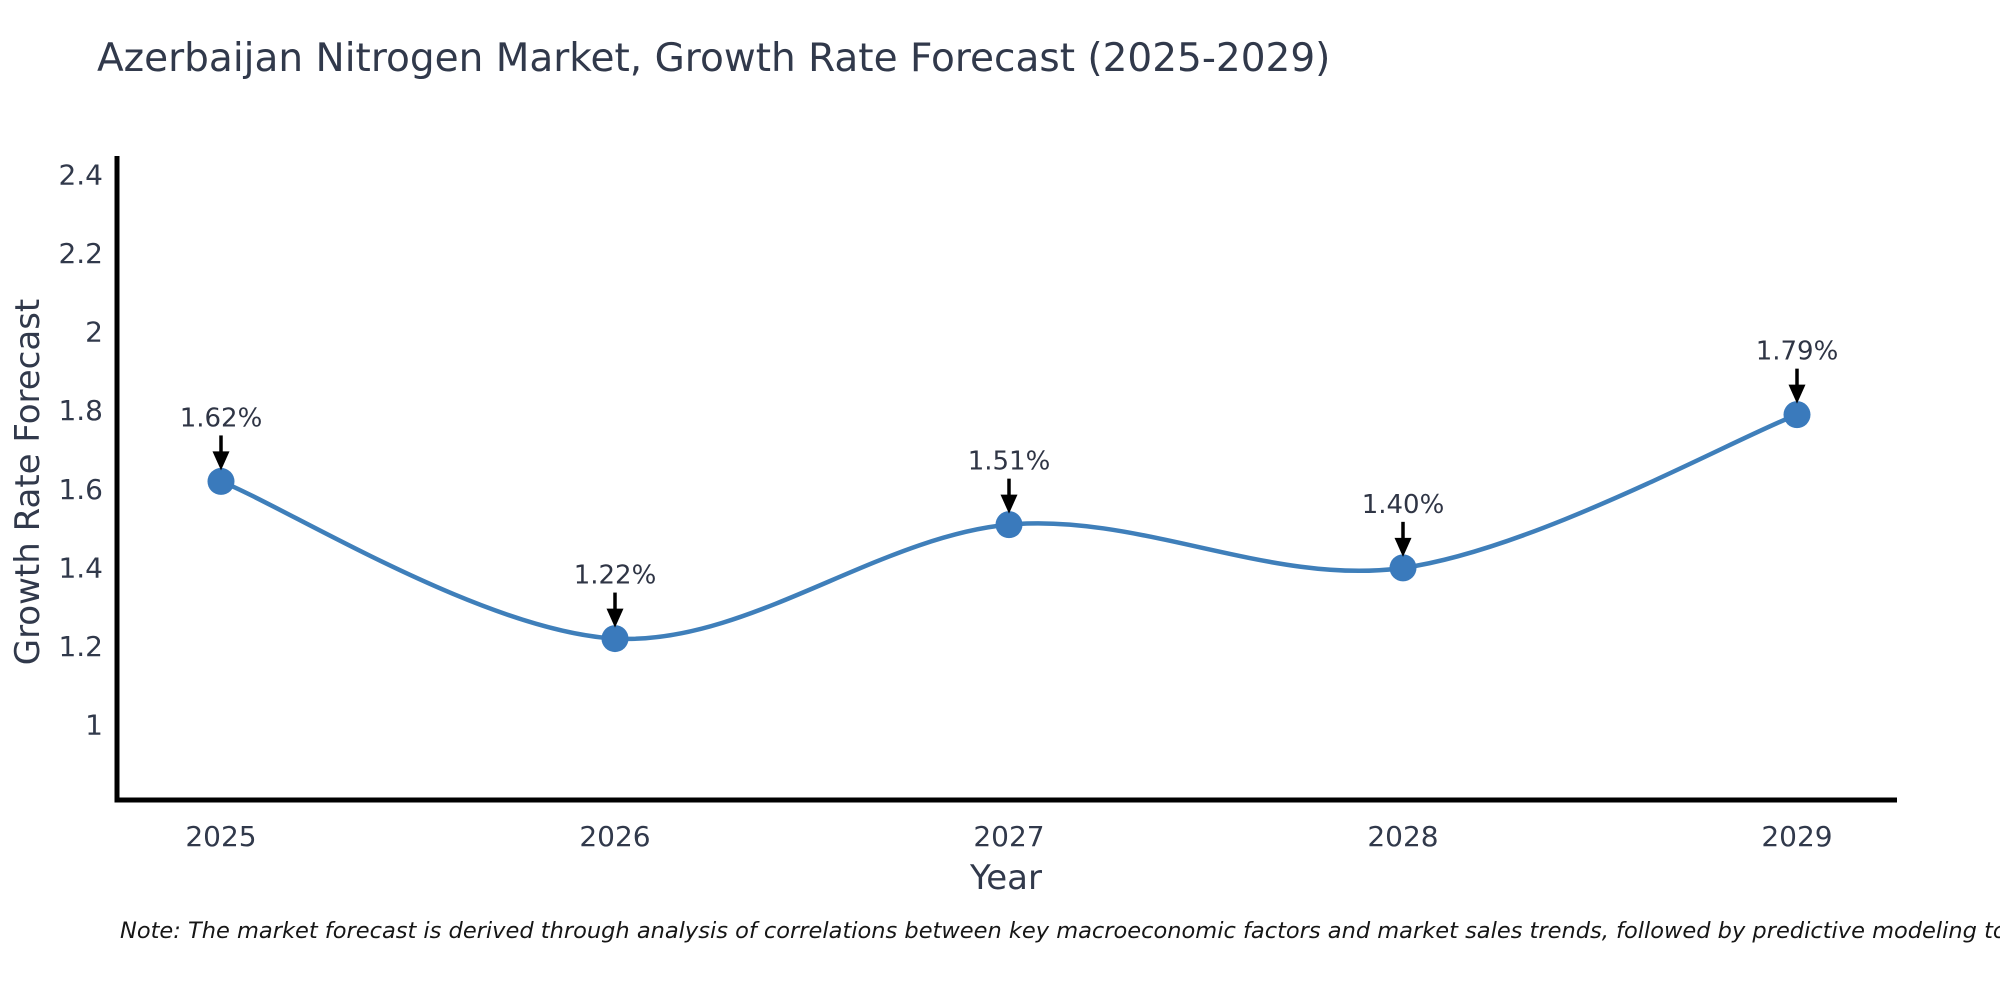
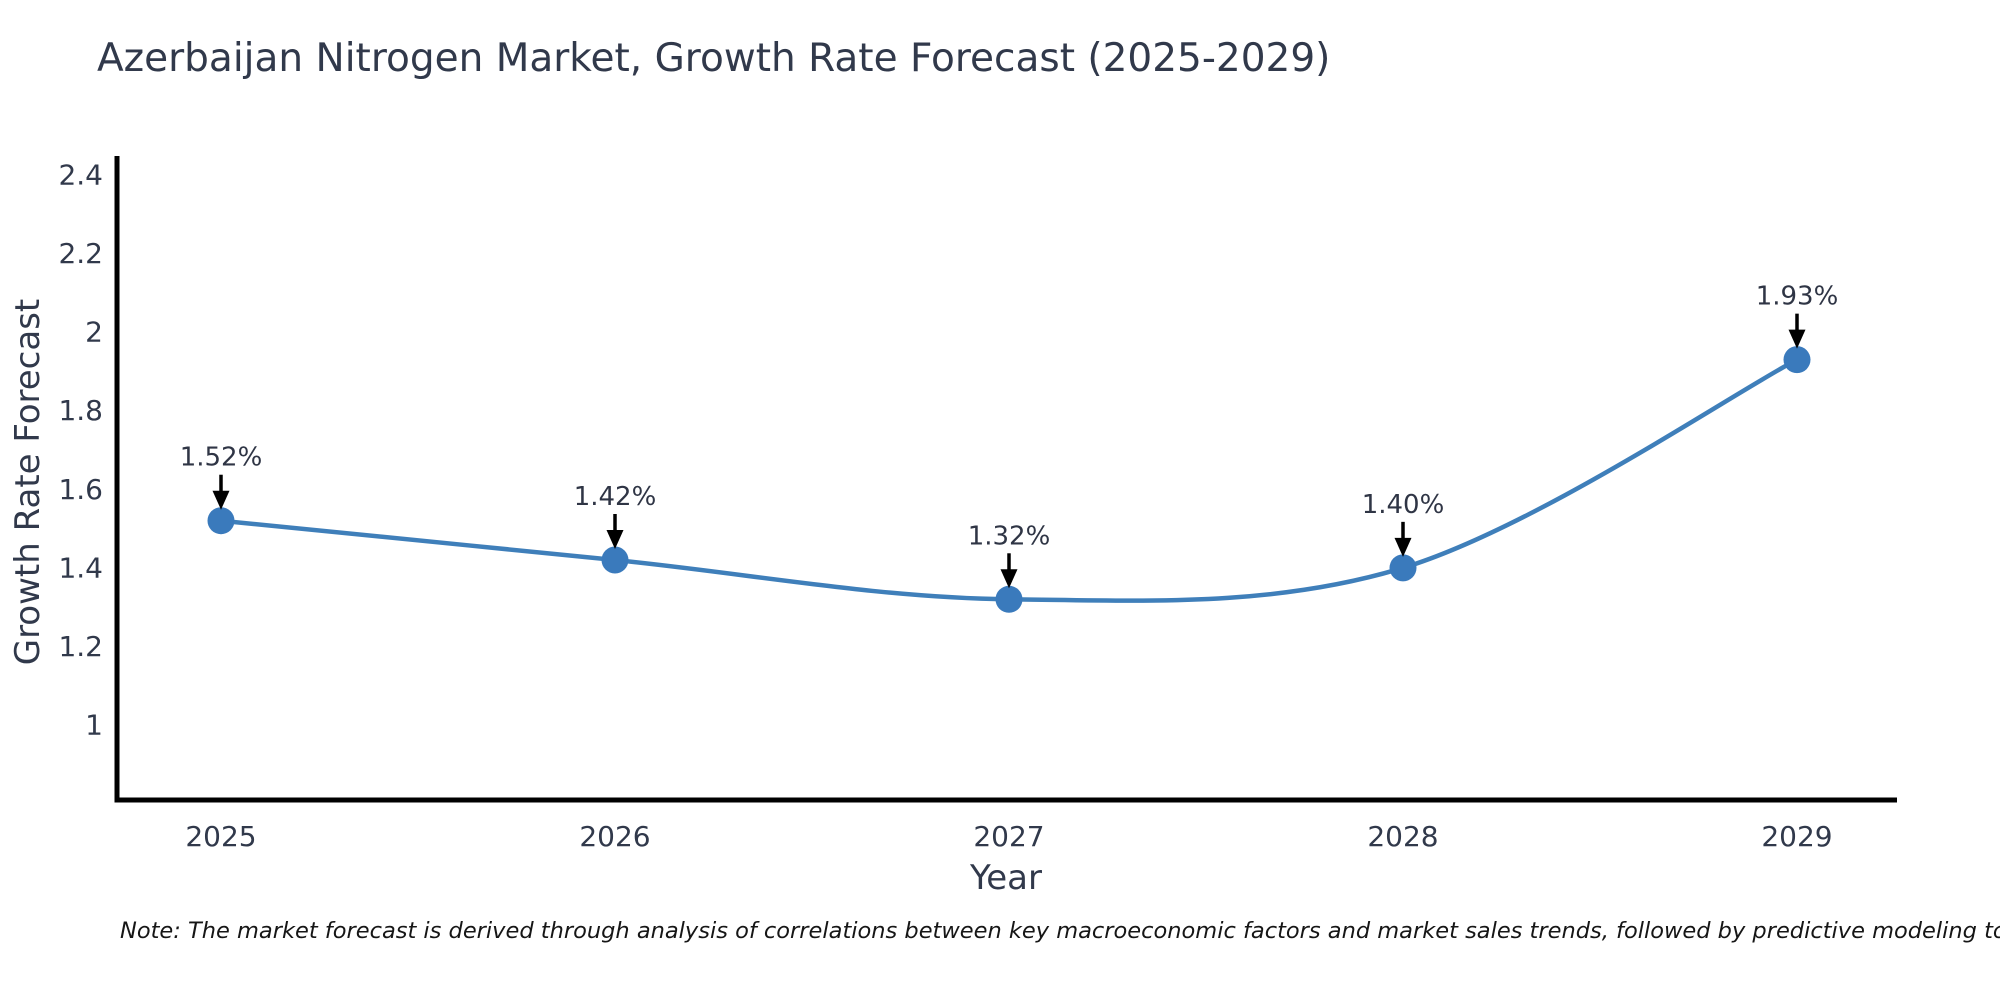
2025: 1.62% -> 1.52%
2026: 1.22% -> 1.42%
2027: 1.51% -> 1.32%
2029: 1.79% -> 1.93%
